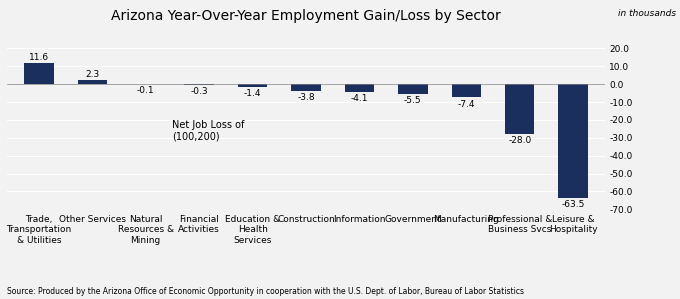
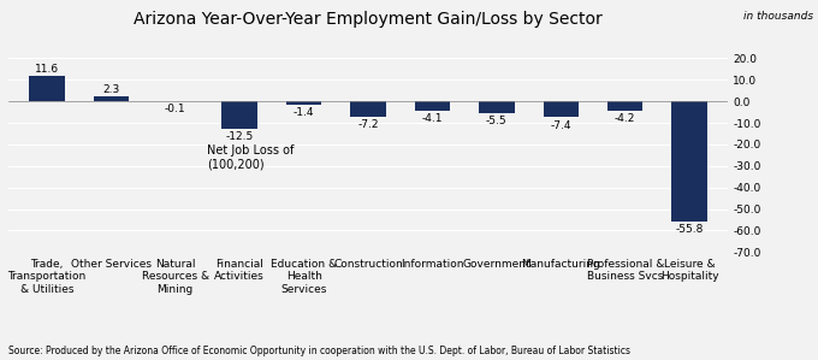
Financial Activities: -0.3 -> -12.5
Construction: -3.8 -> -7.2
Professional & Business Svcs: -28.0 -> -4.2
Leisure & Hospitality: -63.5 -> -55.8
